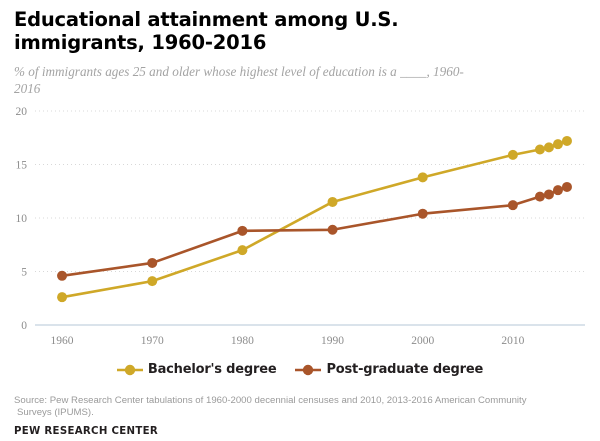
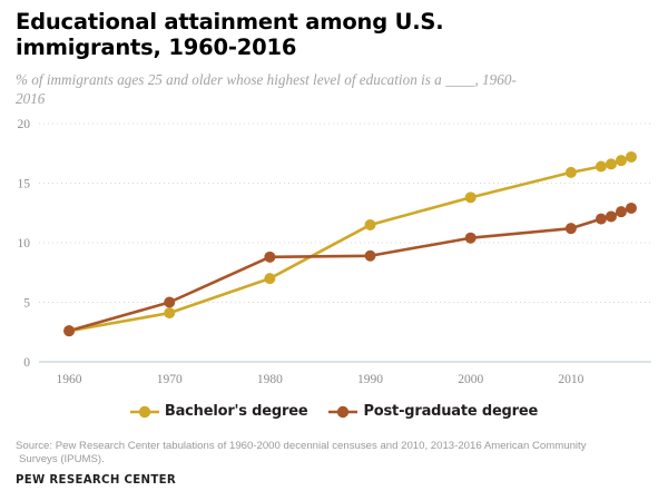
Post-graduate degree/1960: 4.6 -> 2.6
Post-graduate degree/1970: 5.8 -> 5.0
